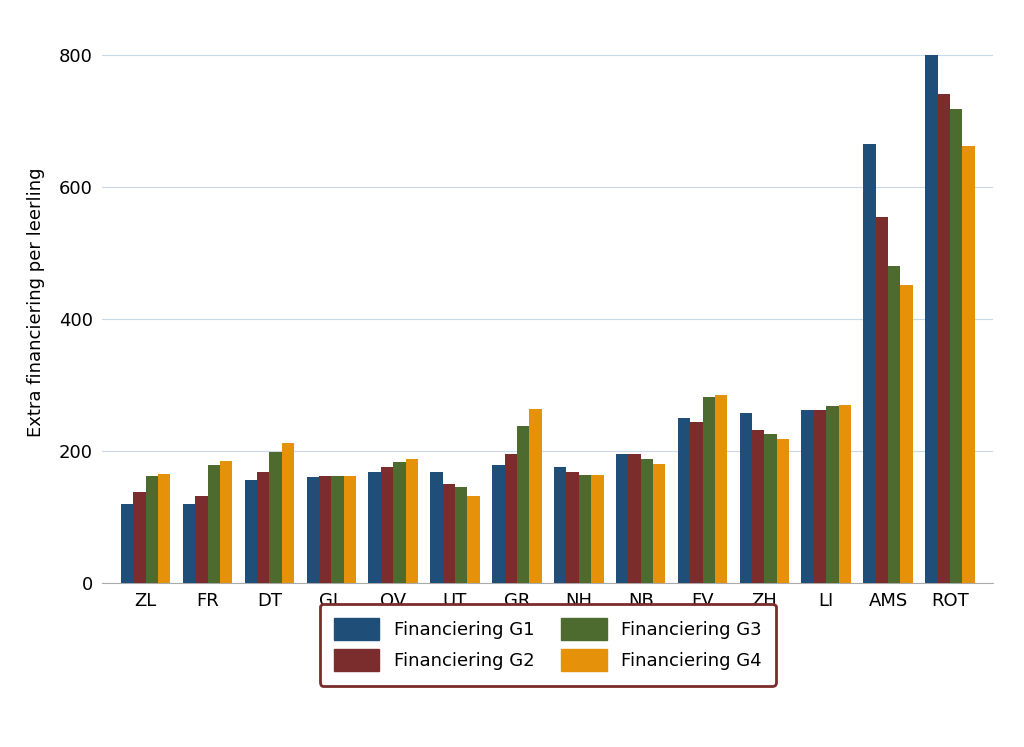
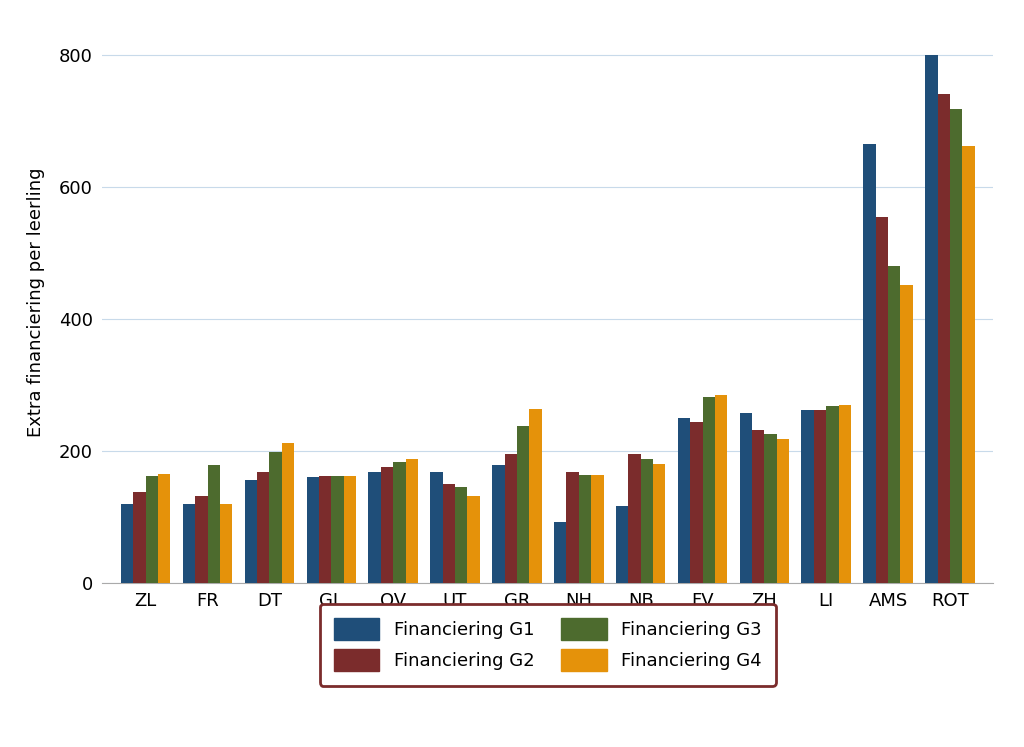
Financiering G4/FR: 185 -> 120
Financiering G1/NH: 175 -> 92
Financiering G1/NB: 195 -> 116
